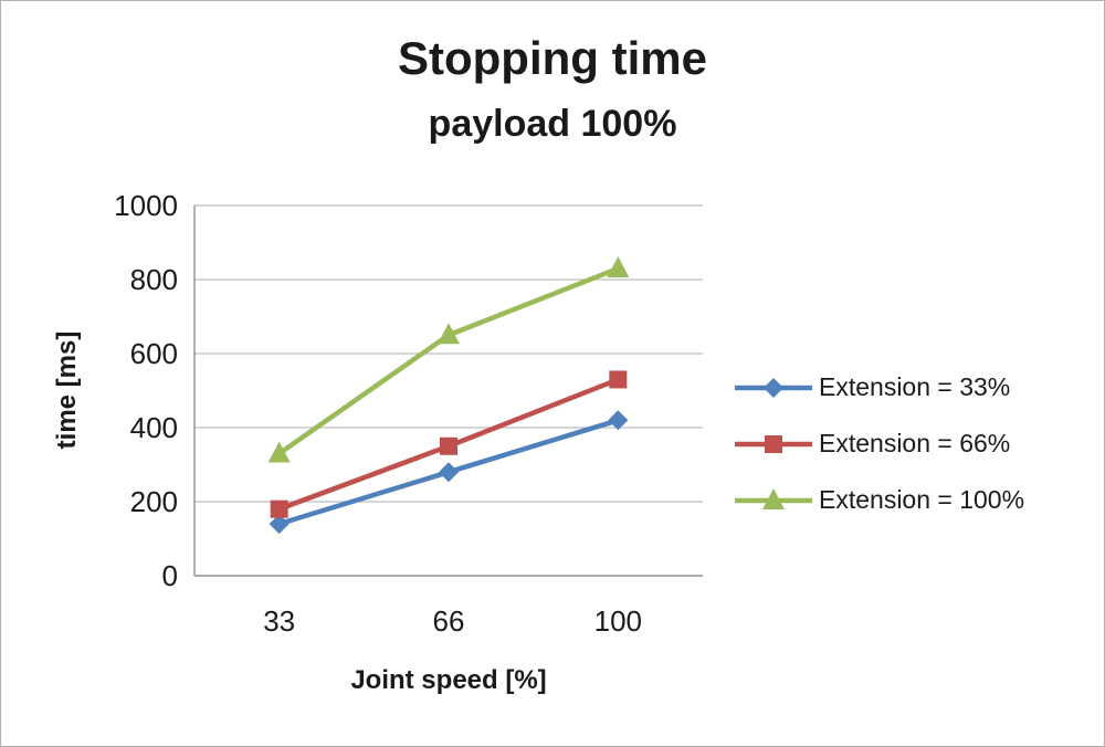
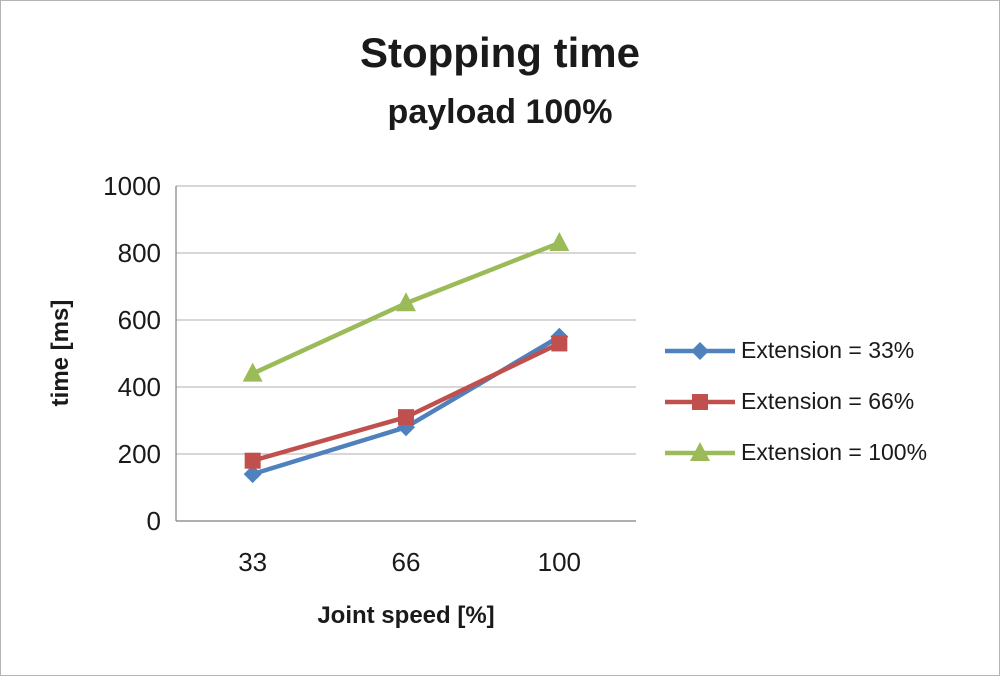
Extension = 100%/33: 330 -> 440
Extension = 66%/66: 350 -> 310
Extension = 33%/100: 420 -> 550
